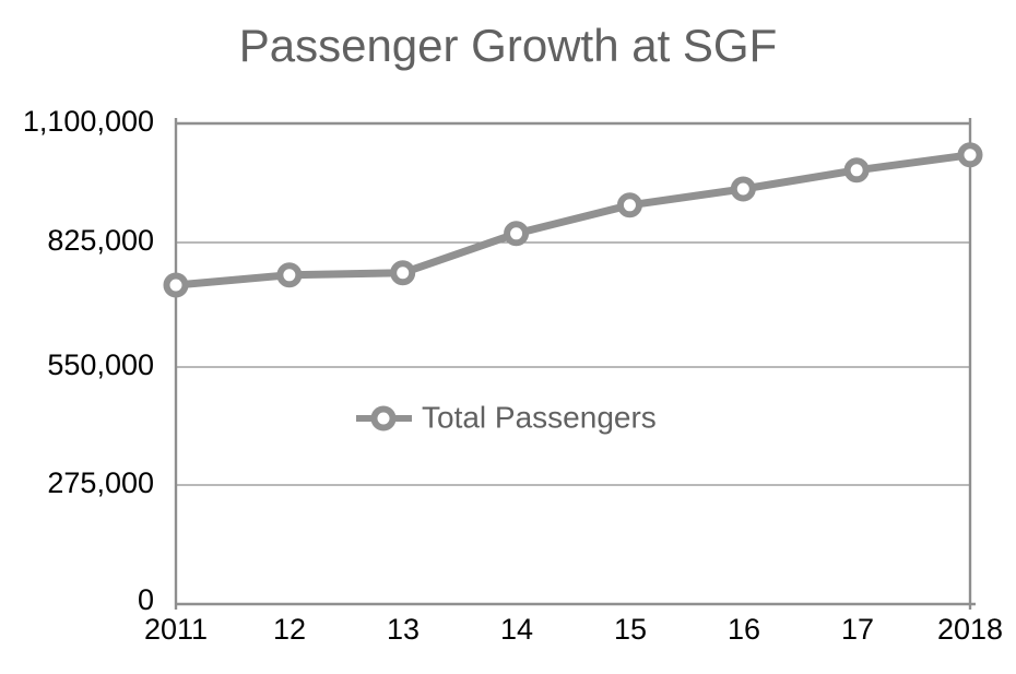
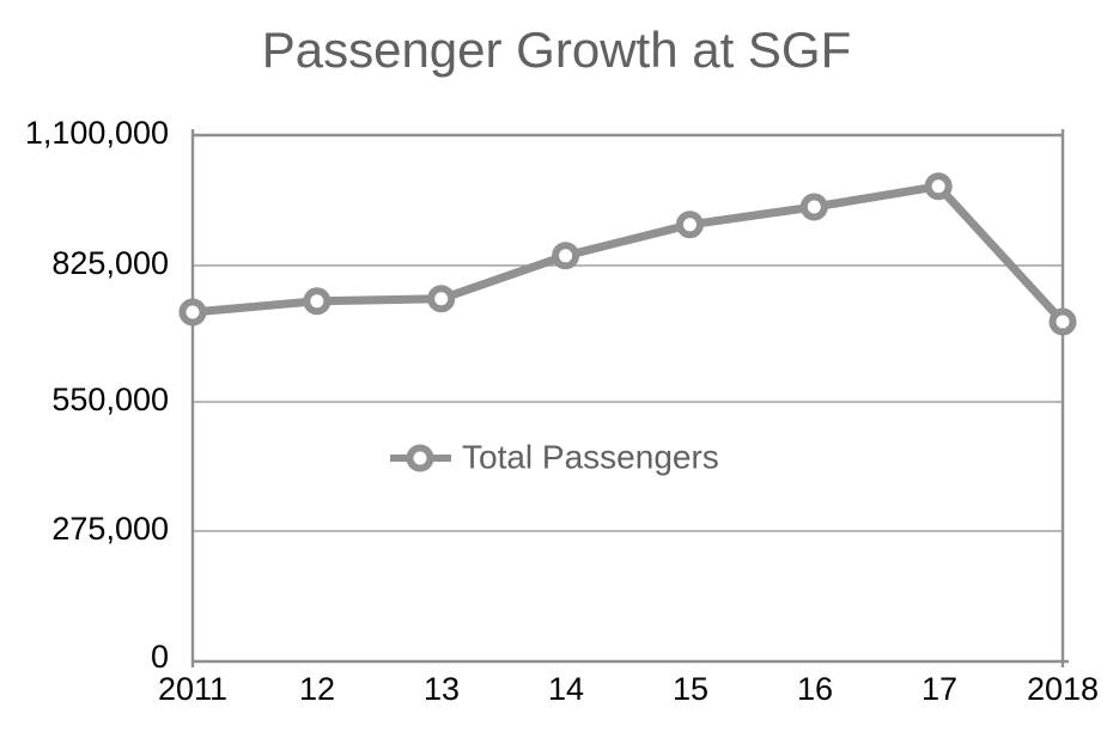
2018: 1030000 -> 710000
